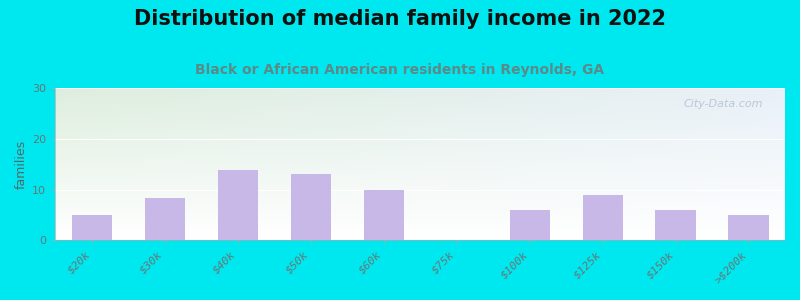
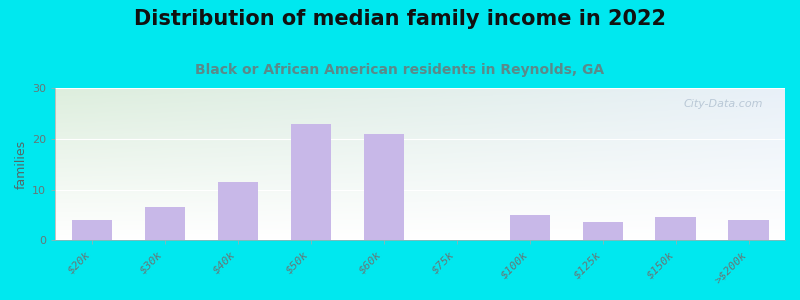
$20k: 5.0 -> 4.0
$30k: 8.4 -> 6.5
$40k: 13.8 -> 11.5
$50k: 13.0 -> 23.0
$60k: 10.0 -> 21.0
$100k: 6.0 -> 5.0
$125k: 9.0 -> 3.5
$150k: 6.0 -> 4.5
>$200k: 5.0 -> 4.0
